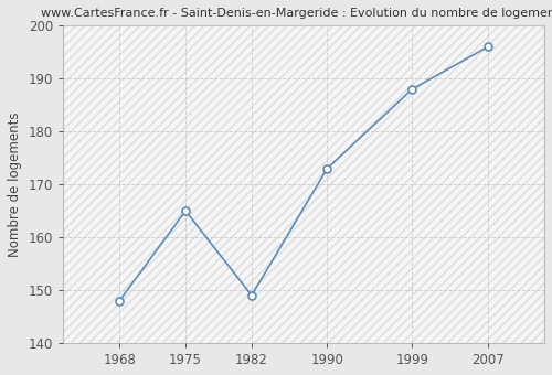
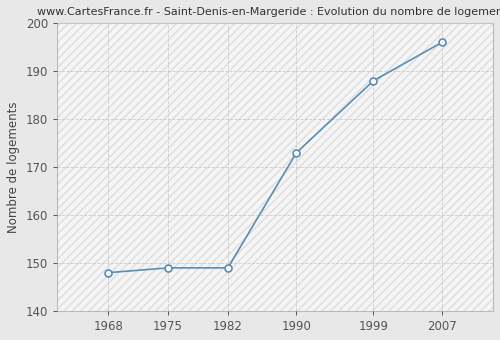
1975: 165 -> 149
